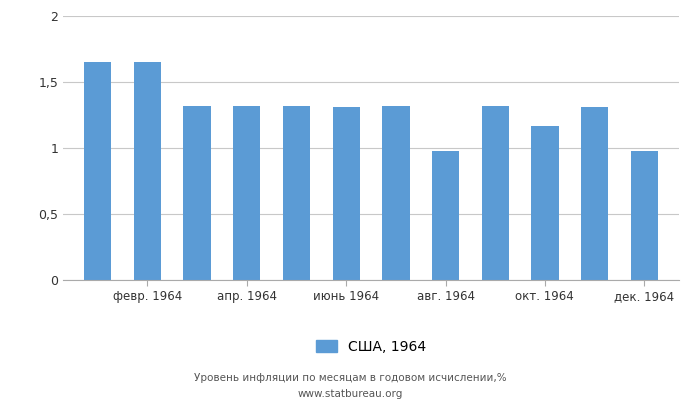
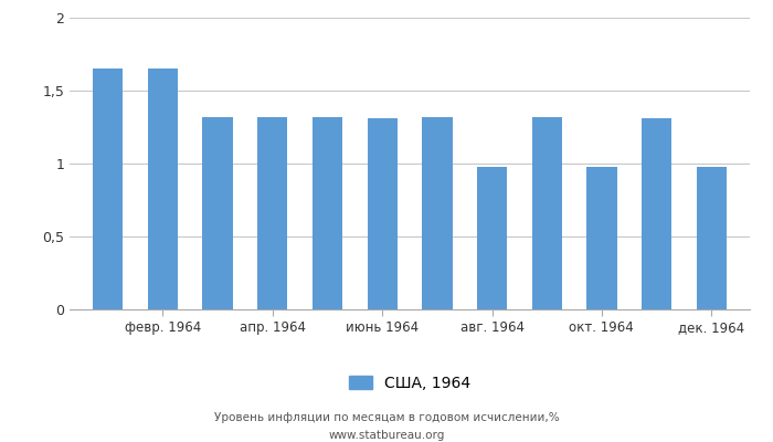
окт. 1964: 1,17 -> 0,98
